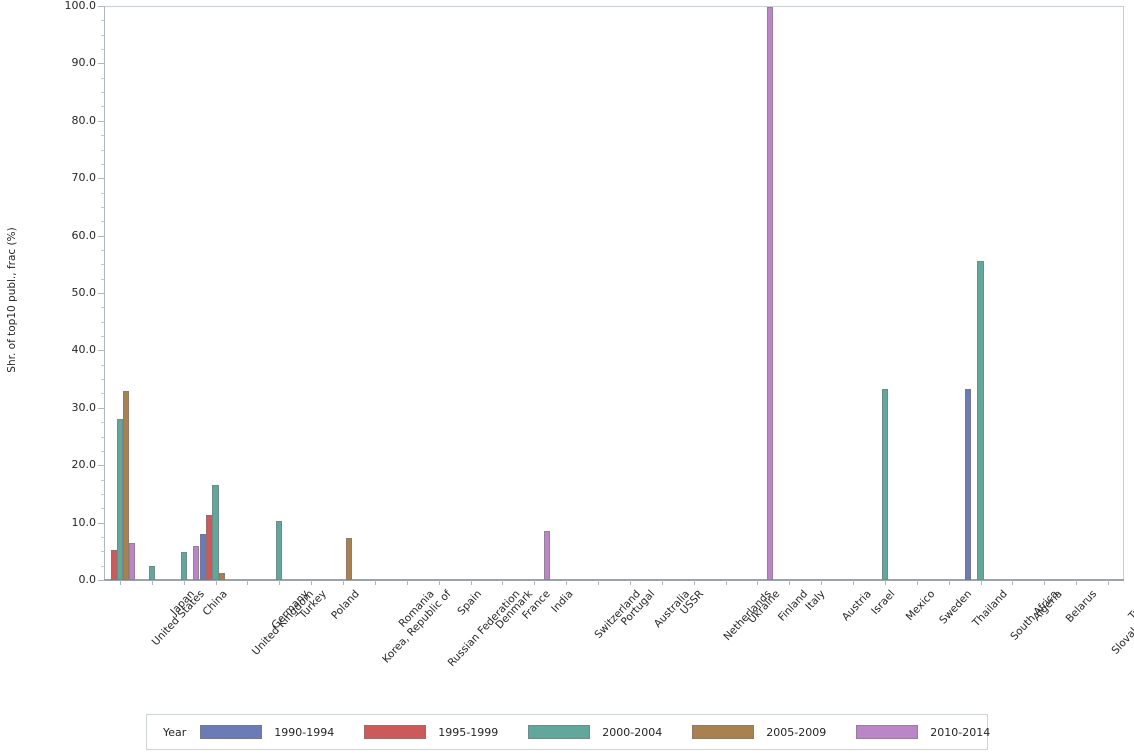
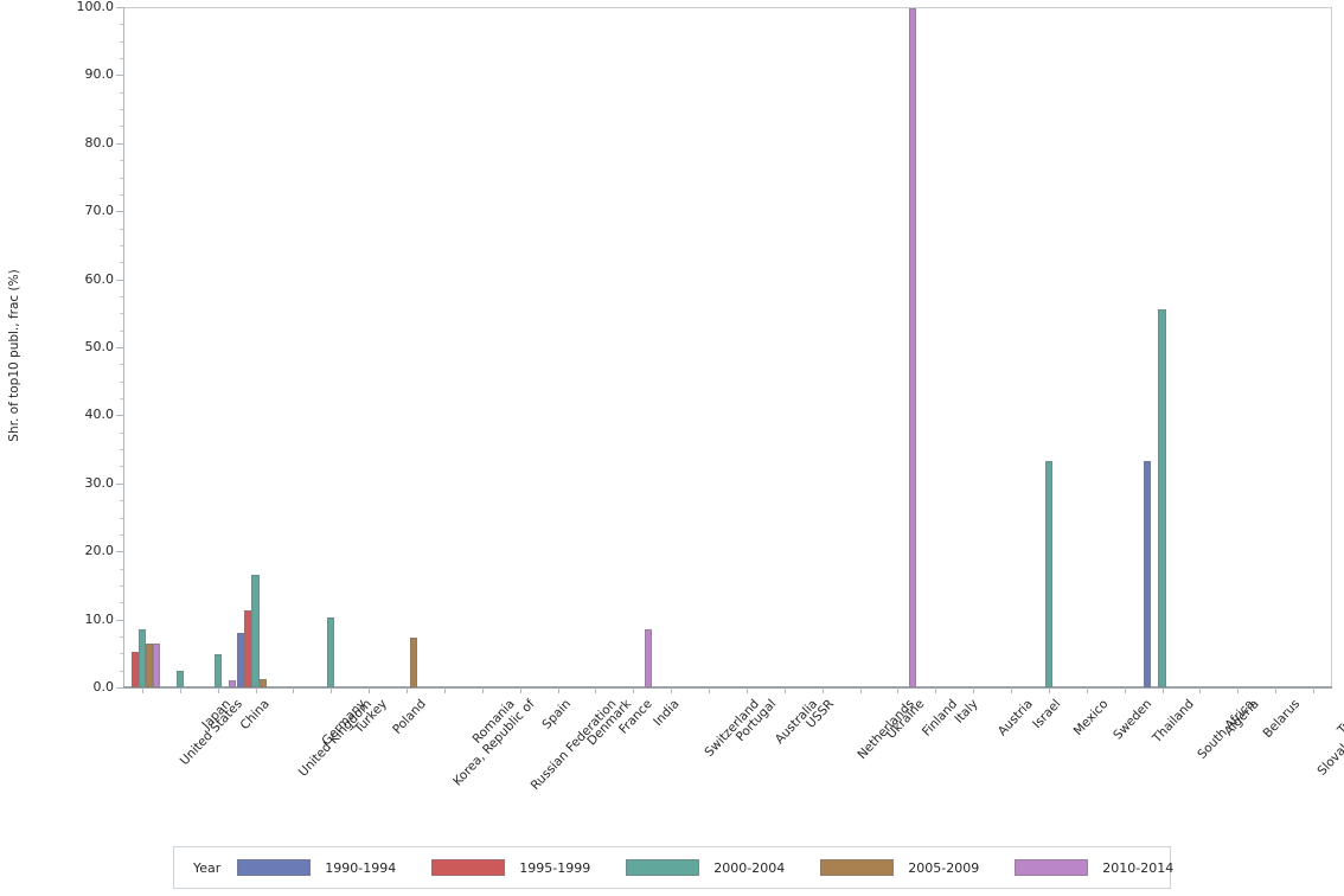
2000-2004/United States: 28 -> 9
2005-2009/United States: 33 -> 6
2010-2014/China: 6 -> 1
